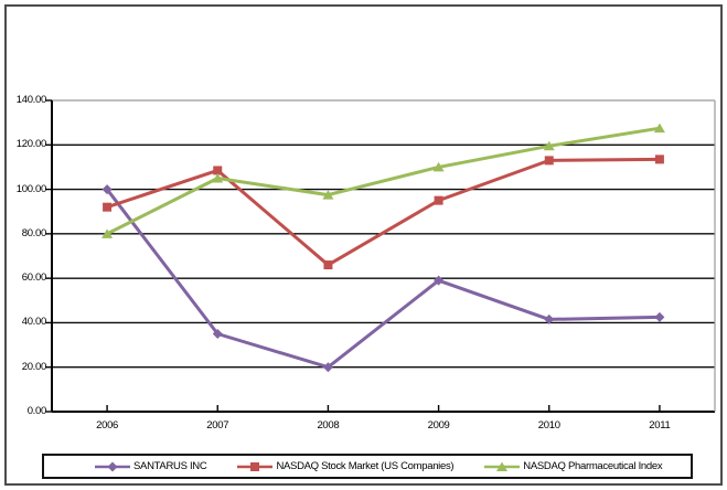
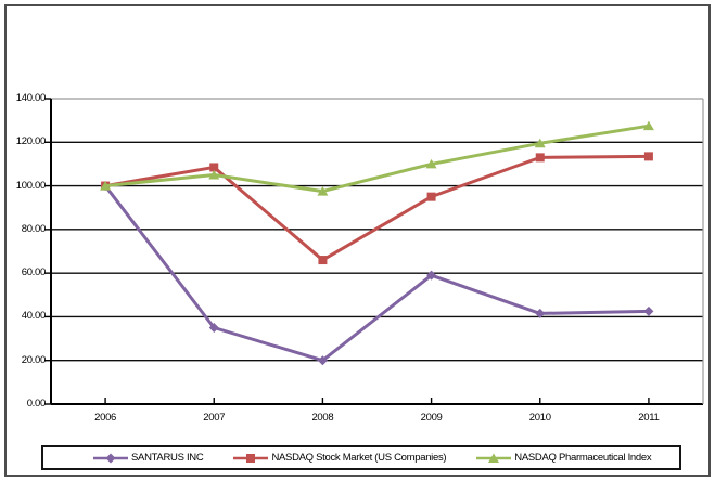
NASDAQ Stock Market (US Companies)/2006: 92 -> 100
NASDAQ Pharmaceutical Index/2006: 80 -> 100
